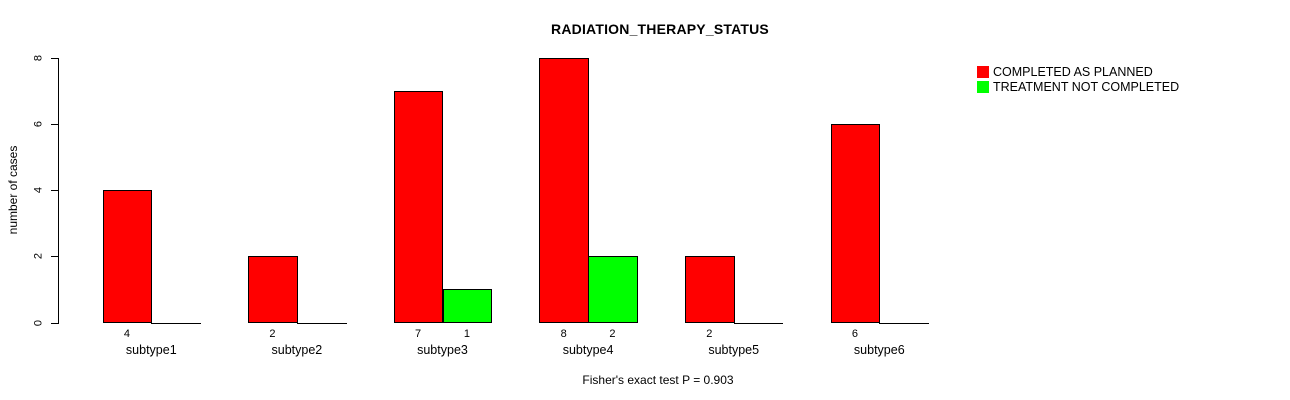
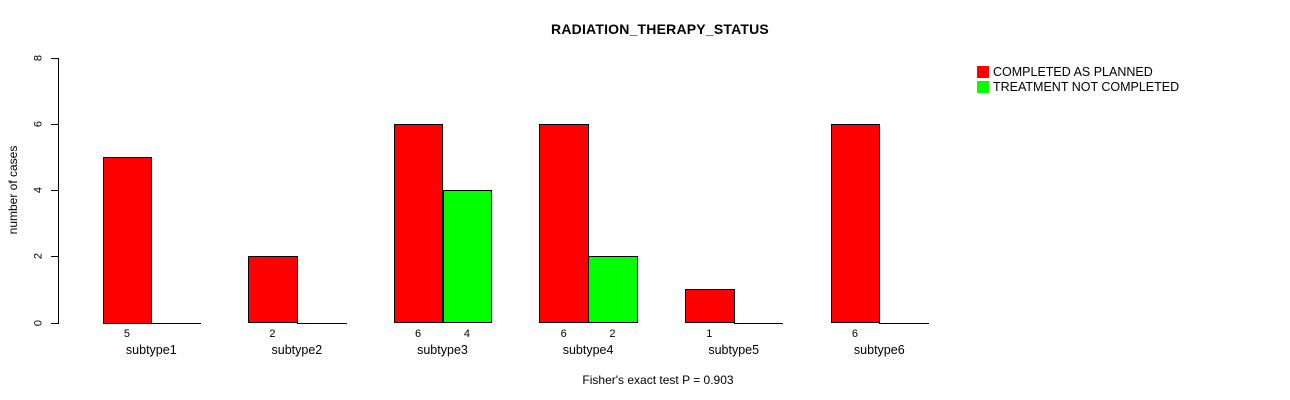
COMPLETED AS PLANNED/subtype1: 4 -> 5
COMPLETED AS PLANNED/subtype3: 7 -> 6
TREATMENT NOT COMPLETED/subtype3: 1 -> 4
COMPLETED AS PLANNED/subtype4: 8 -> 6
COMPLETED AS PLANNED/subtype5: 2 -> 1
